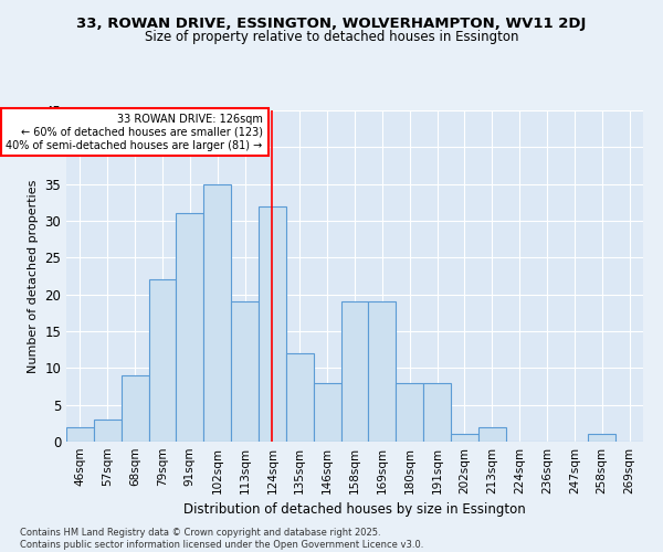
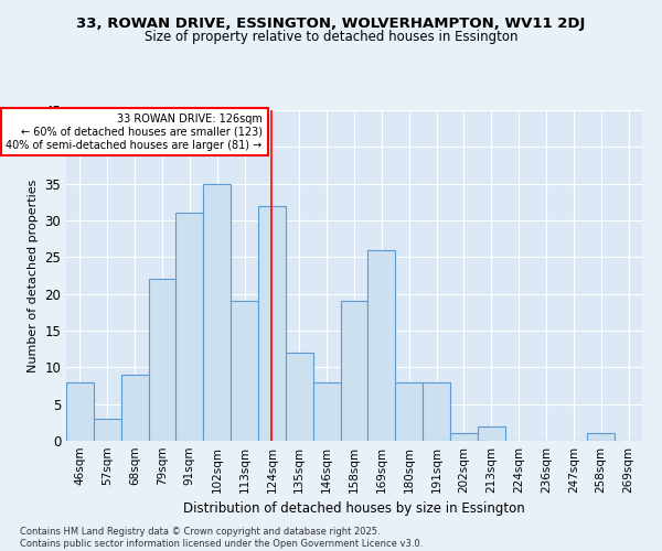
46sqm: 2 -> 8
169sqm: 19 -> 26
